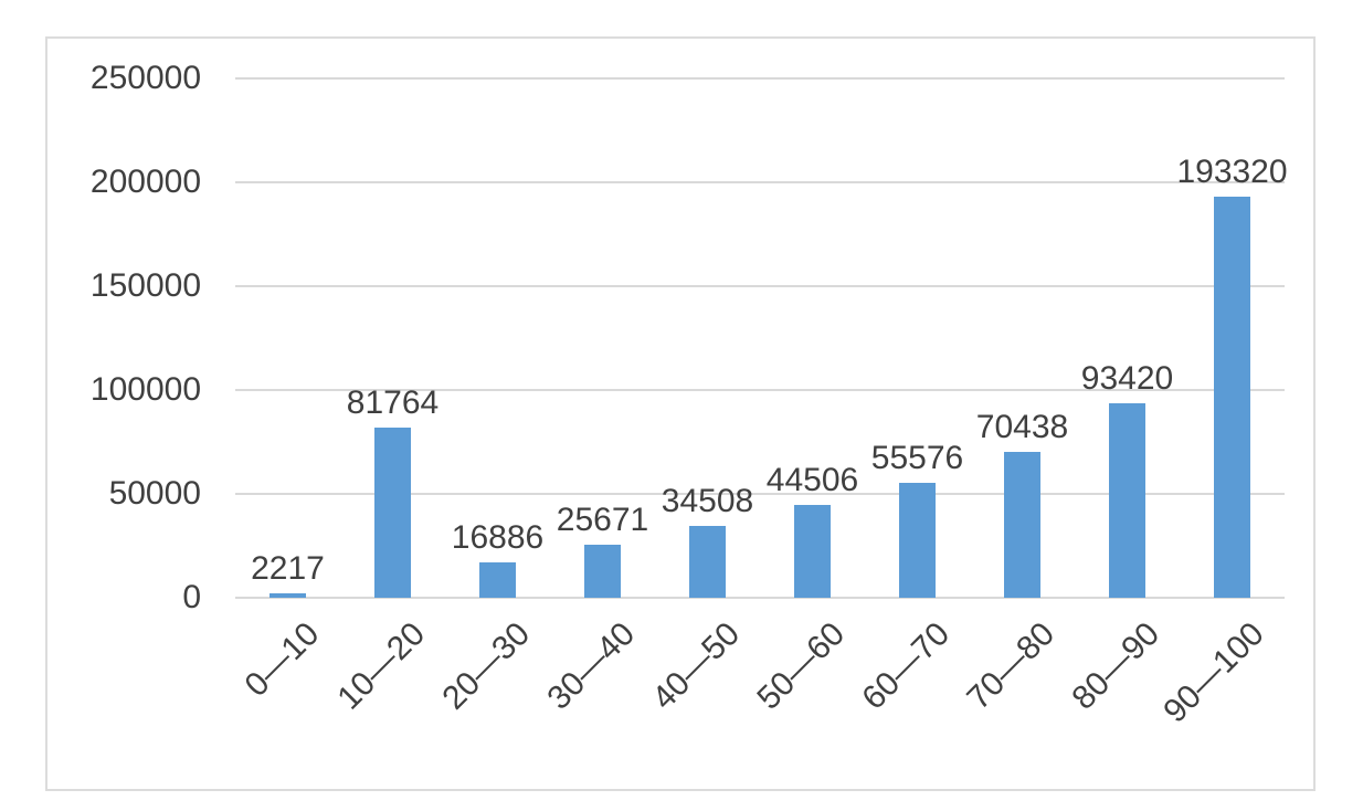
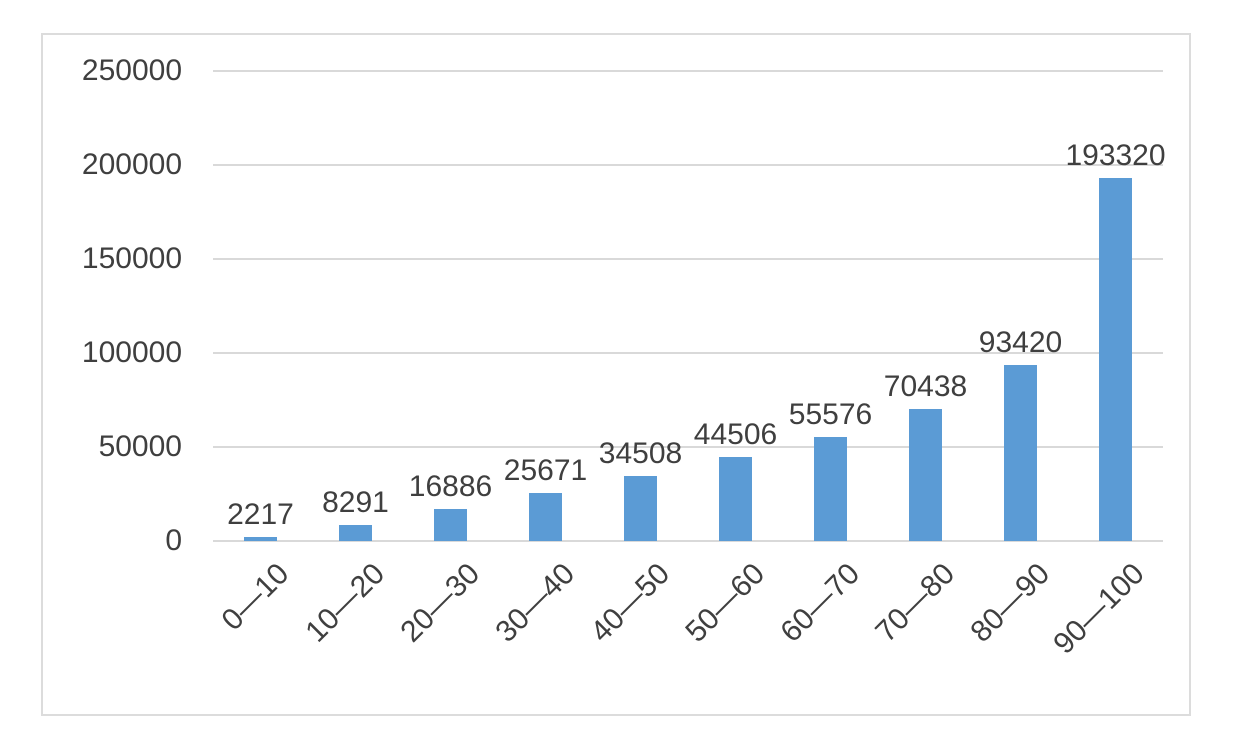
10—20: 81764 -> 8291
